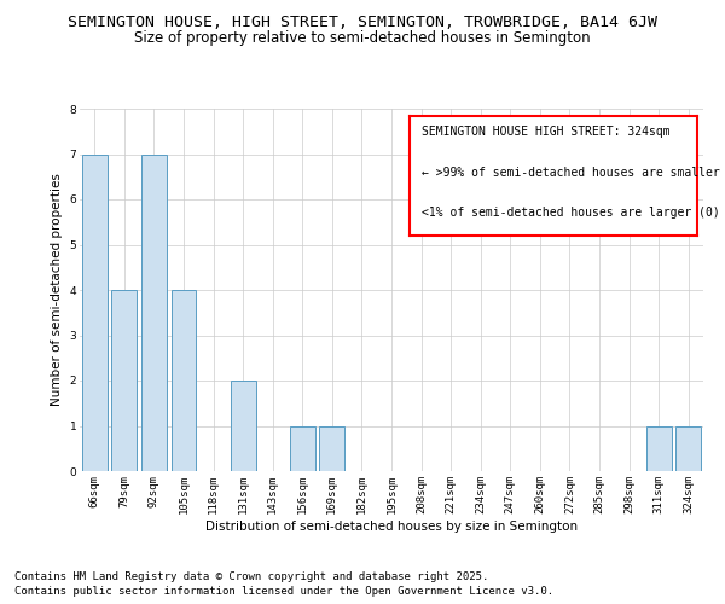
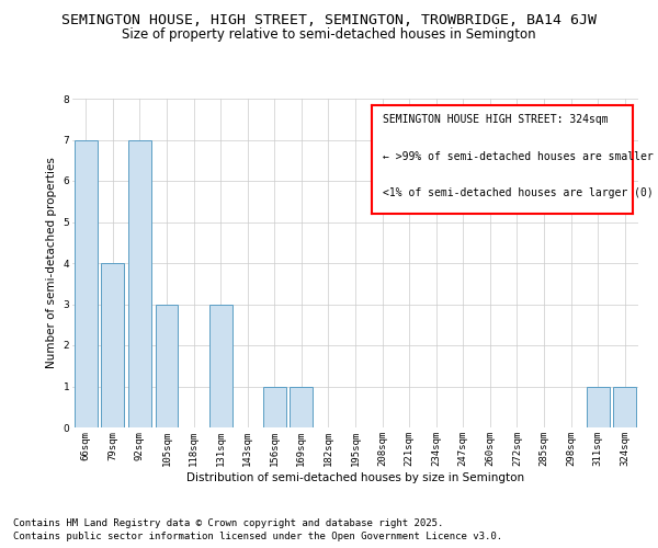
105sqm: 4 -> 3
131sqm: 2 -> 3
